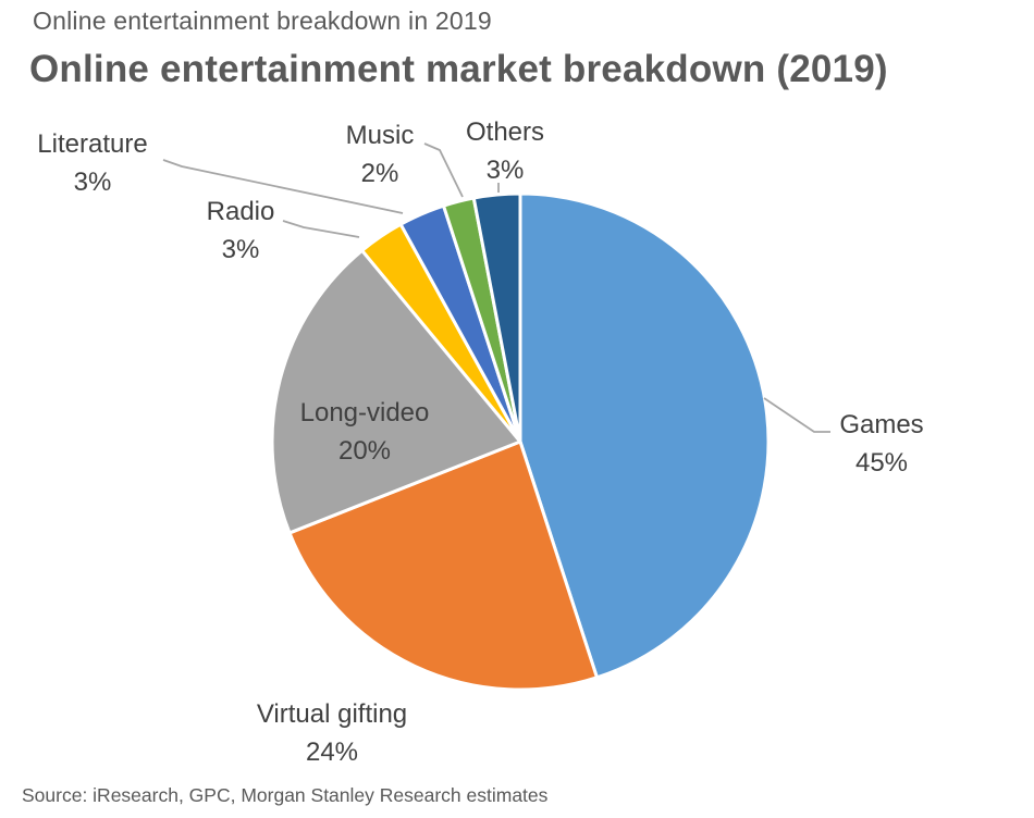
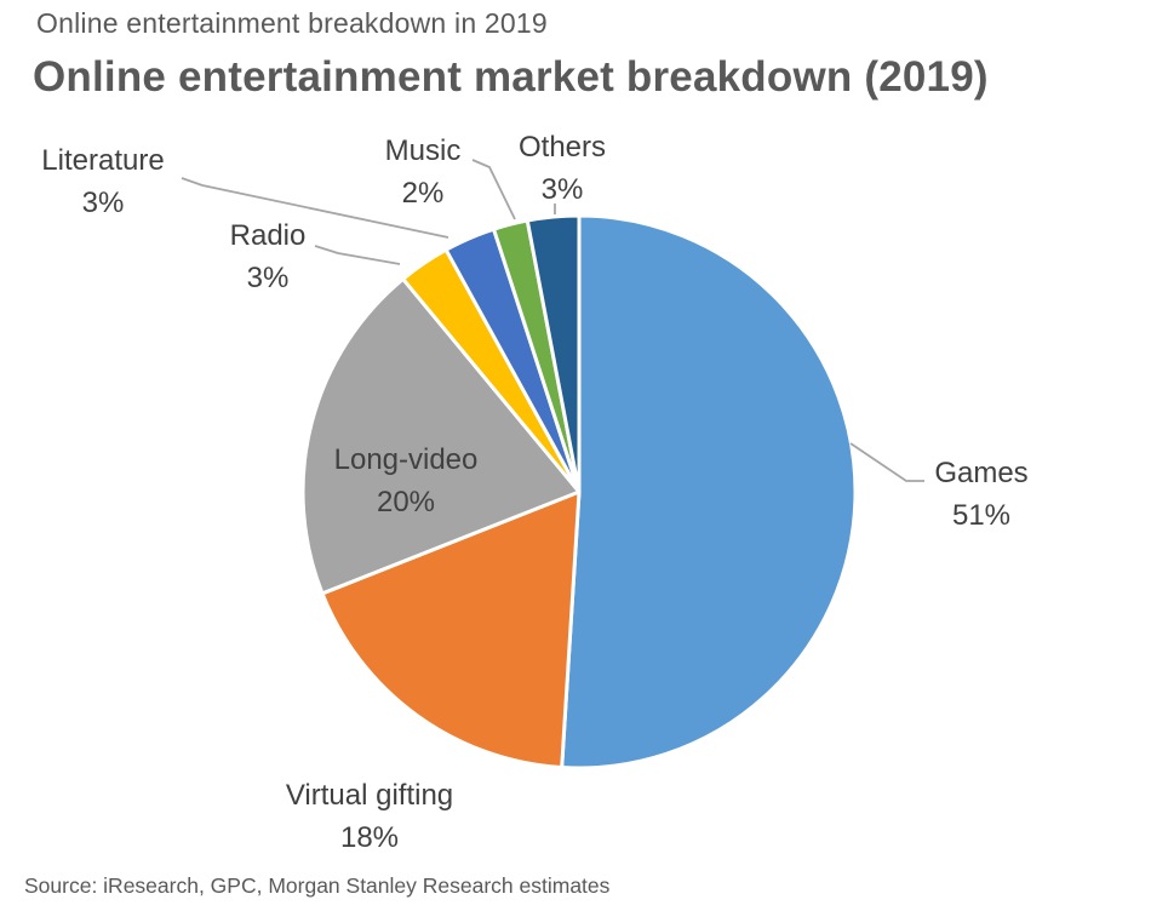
Games: 45% -> 51%
Virtual gifting: 24% -> 18%
